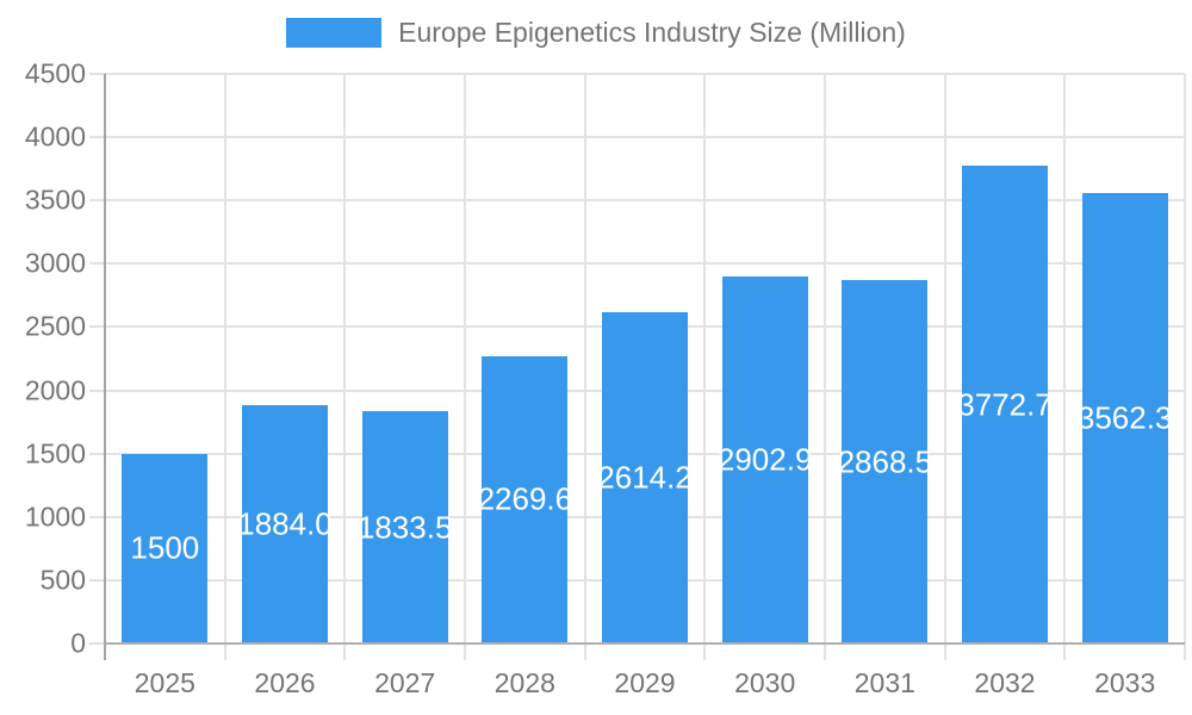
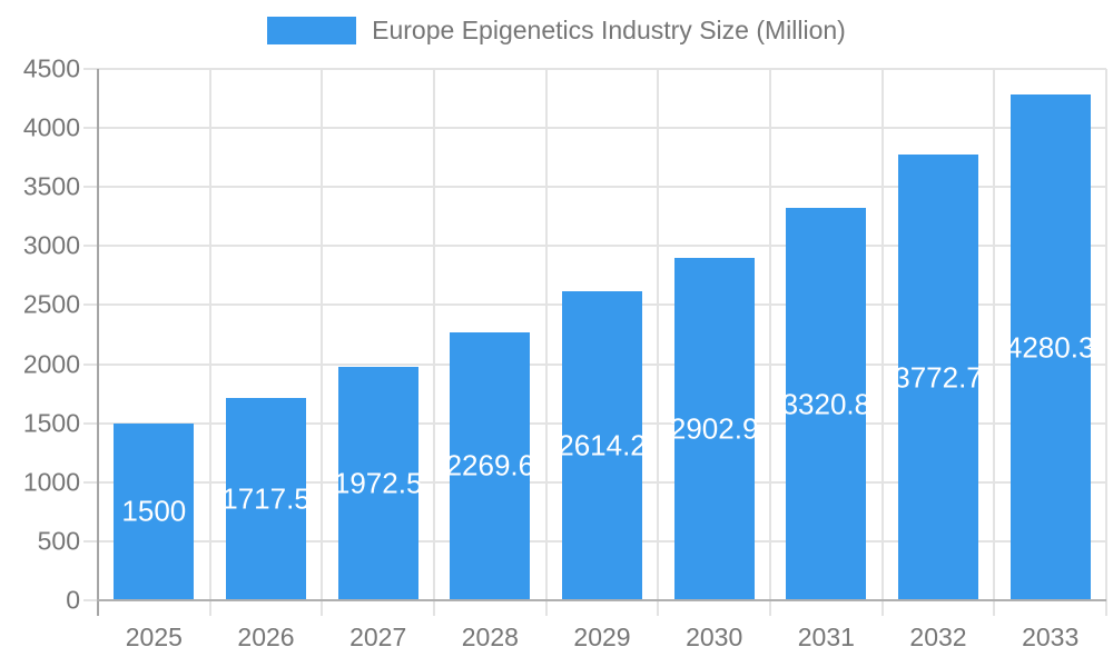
2026: 1884.0 -> 1717.5
2027: 1833.5 -> 1972.5
2031: 2868.5 -> 3320.8
2033: 3562.3 -> 4280.3
